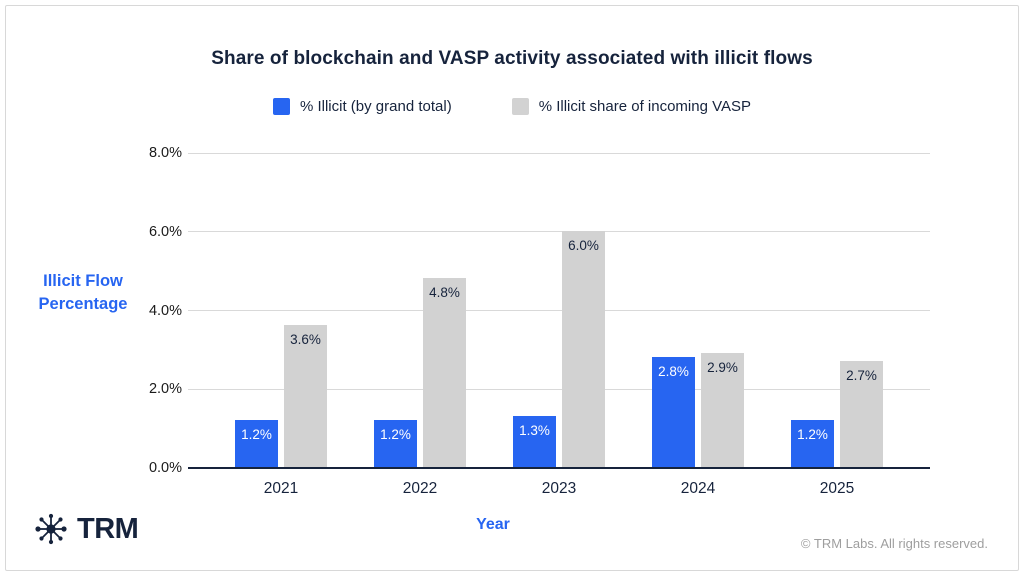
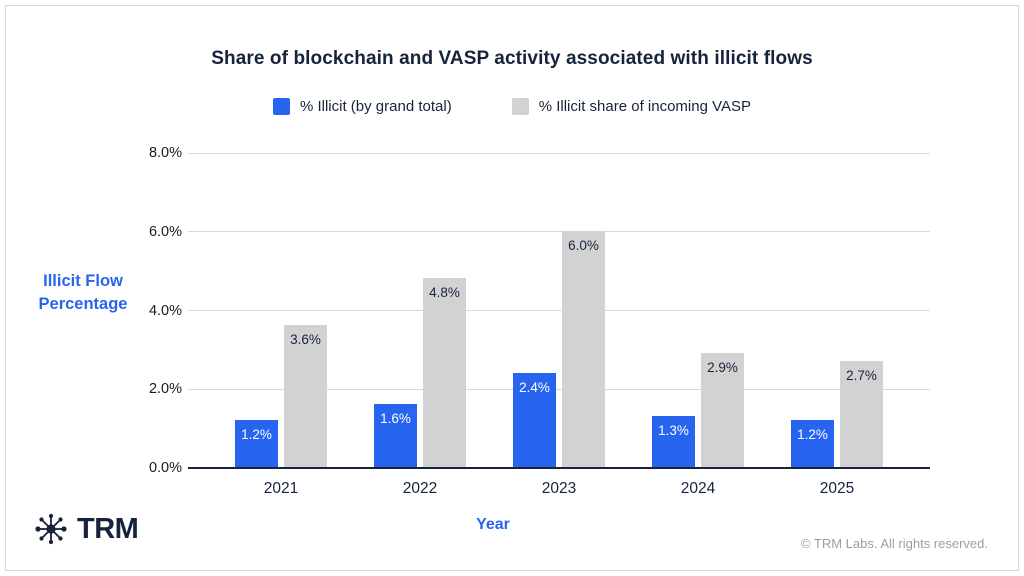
% Illicit (by grand total)/2022: 1.2% -> 1.6%
% Illicit (by grand total)/2023: 1.3% -> 2.4%
% Illicit (by grand total)/2024: 2.8% -> 1.3%
